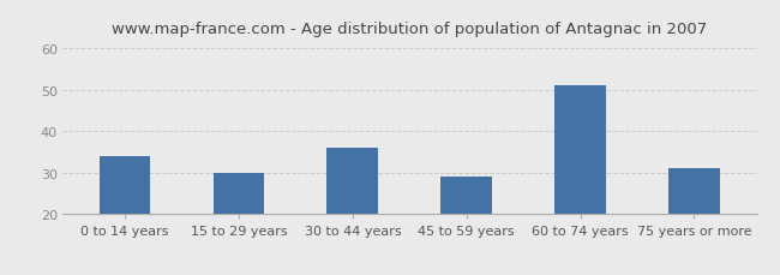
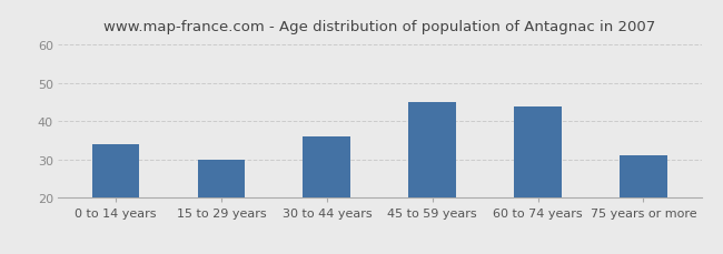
45 to 59 years: 29 -> 45
60 to 74 years: 51 -> 44
